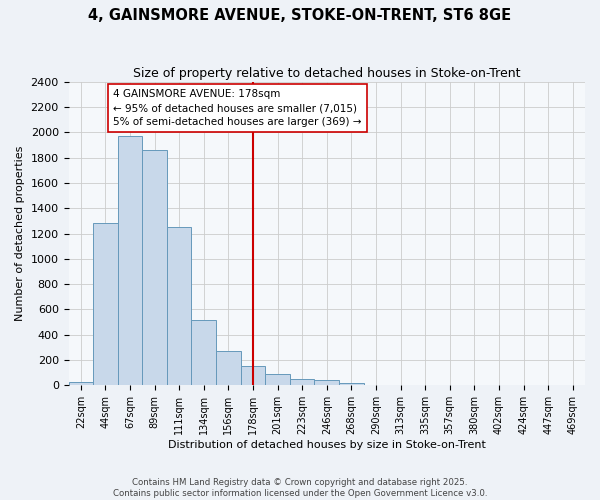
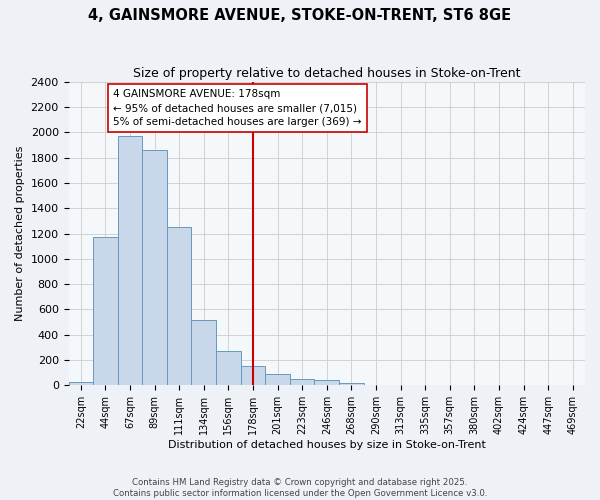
44sqm: 1280 -> 1170
